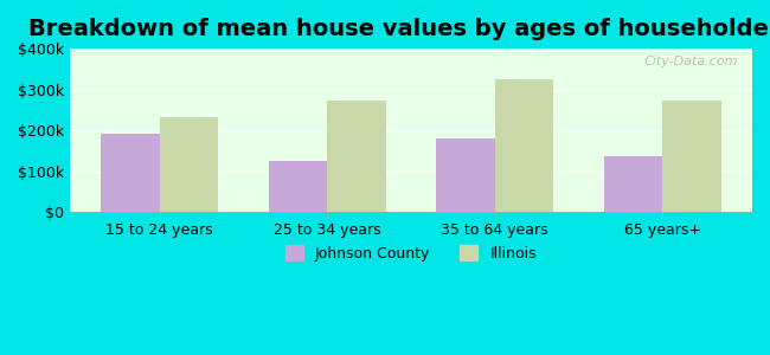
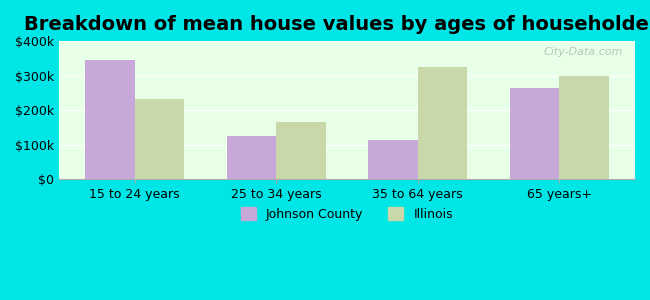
Johnson County/15 to 24 years: $192k -> $345k
Illinois/25 to 34 years: $273k -> $165k
Johnson County/35 to 64 years: $182k -> $115k
Johnson County/65 years+: $138k -> $265k
Illinois/65 years+: $272k -> $300k
